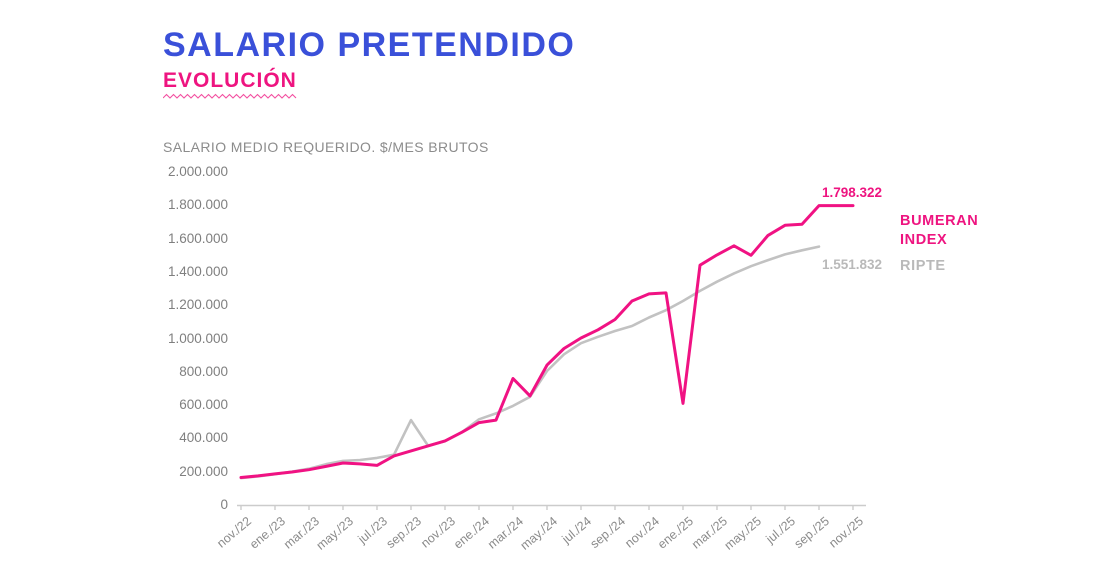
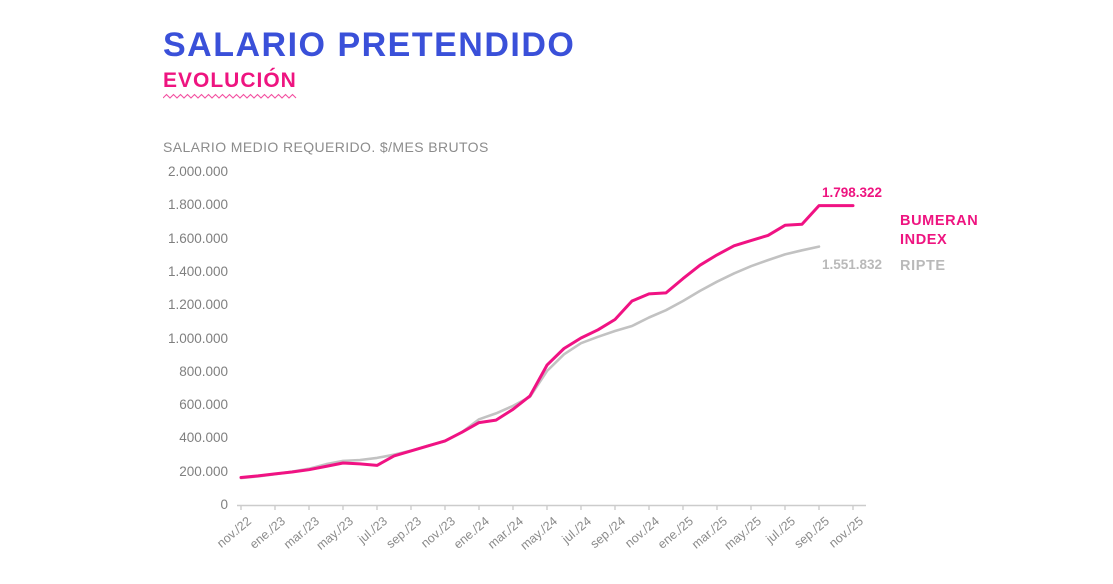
RIPTE/sep./23: 510000 -> 330000
BUMERAN INDEX/mar./24: 760000 -> 580000
BUMERAN INDEX/ene./25: 610000 -> 1360000
BUMERAN INDEX/may./25: 1500000 -> 1590000
